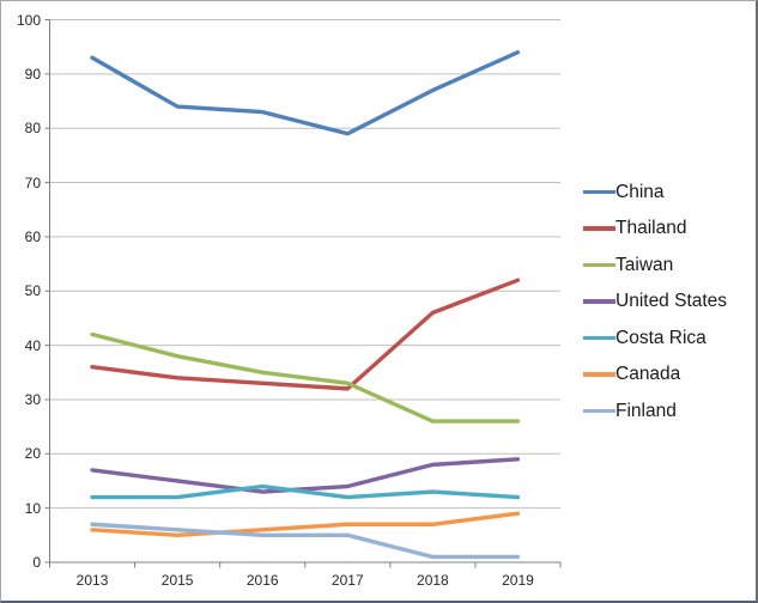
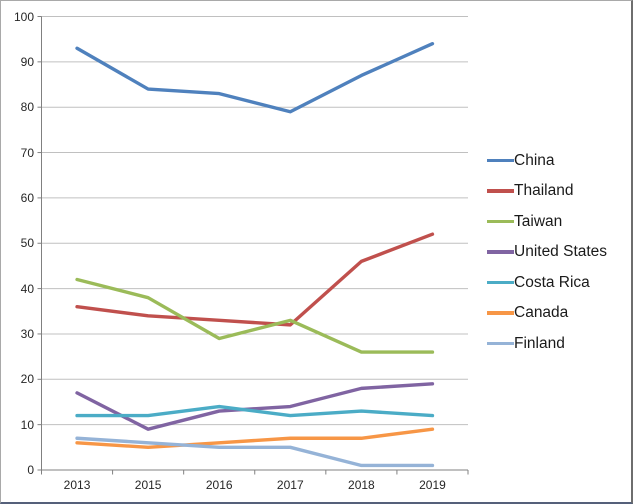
United States/2015: 15 -> 9
Taiwan/2016: 35 -> 29
